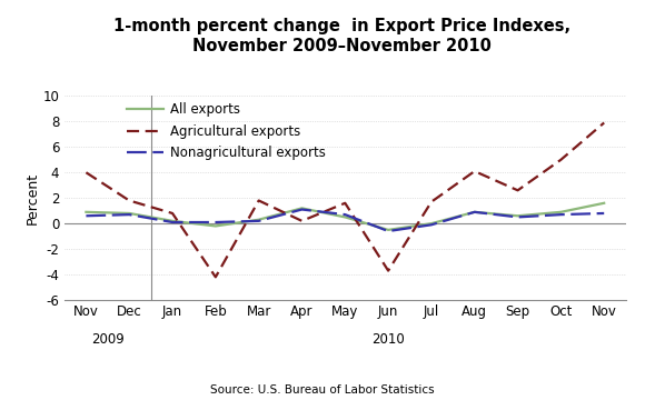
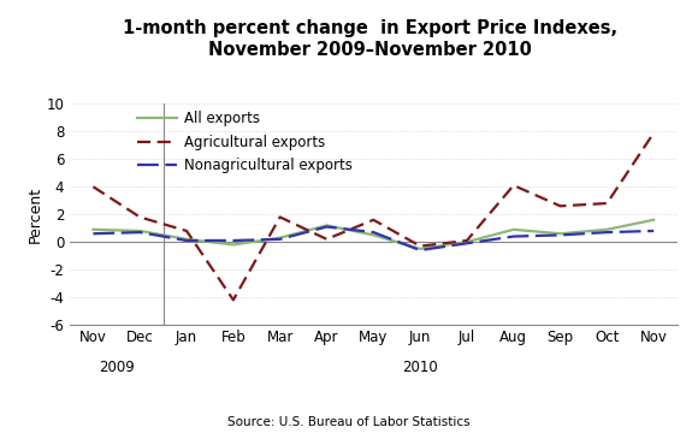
Agricultural exports/Jun: -3.7 -> -0.3
Agricultural exports/Jul: 1.7 -> 0.1
Nonagricultural exports/Aug: 0.9 -> 0.4
Agricultural exports/Oct: 5.0 -> 2.8
